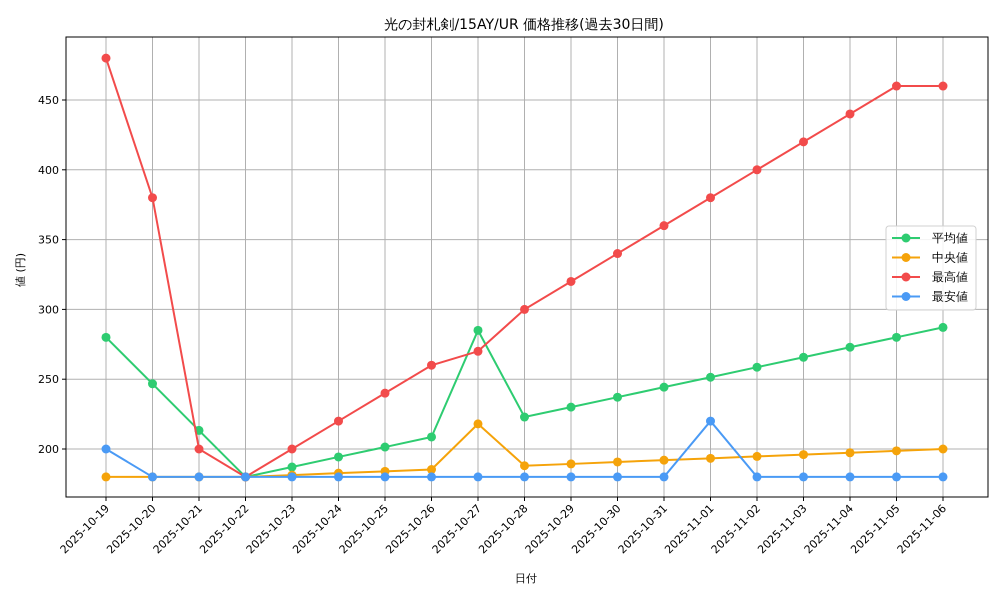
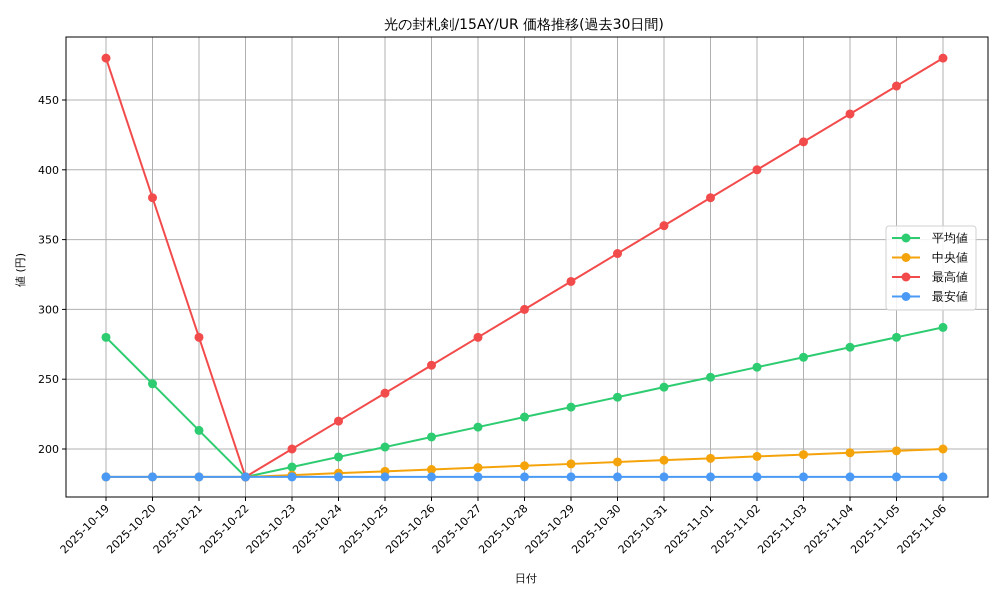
最安値/2025-10-19: 200 -> 180
最高値/2025-10-21: 200 -> 280
平均値/2025-10-27: 285 -> 216
中央値/2025-10-27: 218 -> 187
最高値/2025-10-27: 270 -> 280
最安値/2025-11-01: 220 -> 180
最高値/2025-11-06: 460 -> 480
